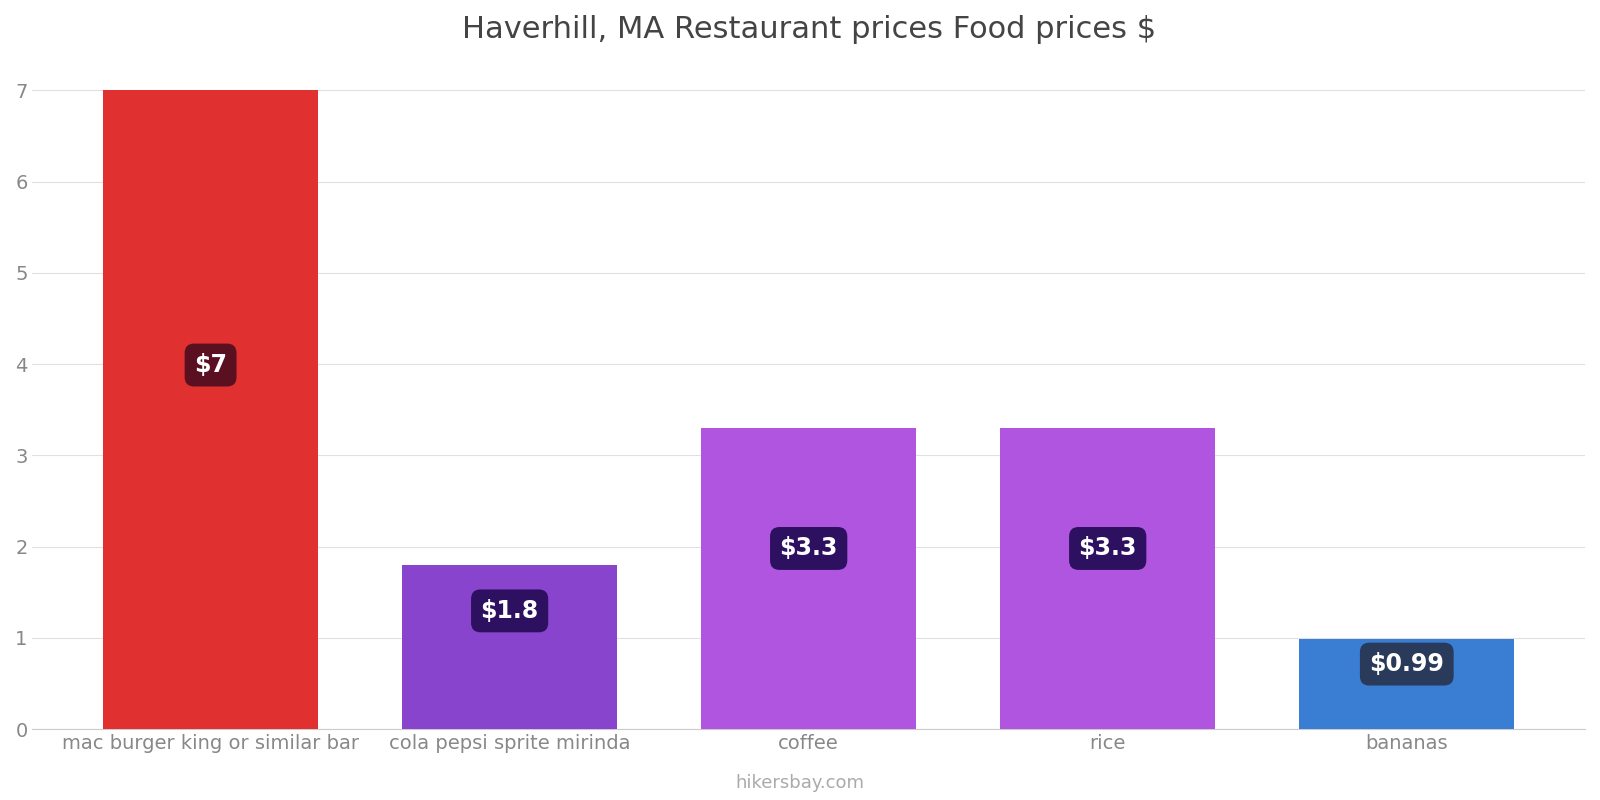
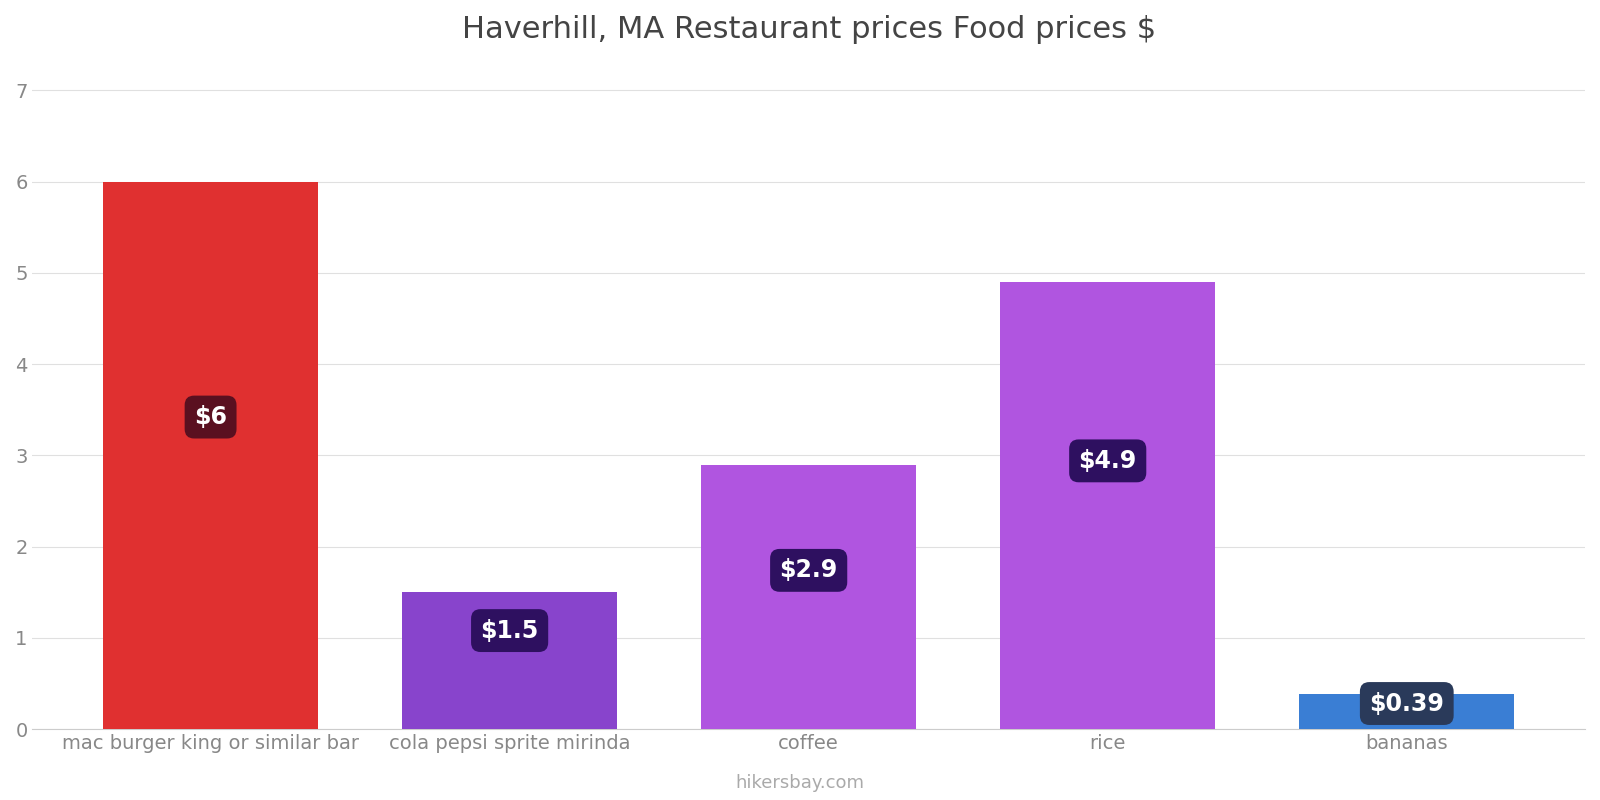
mac burger king or similar bar: $7 -> $6
cola pepsi sprite mirinda: $1.8 -> $1.5
coffee: $3.3 -> $2.9
rice: $3.3 -> $4.9
bananas: $0.99 -> $0.39
